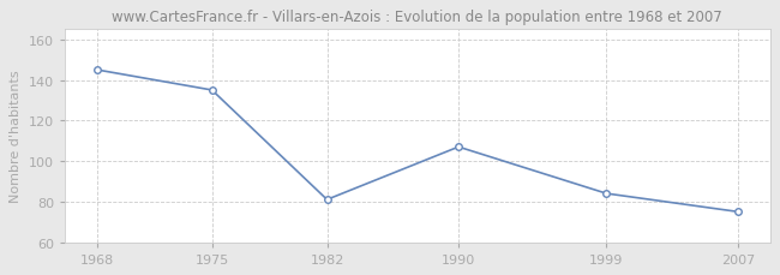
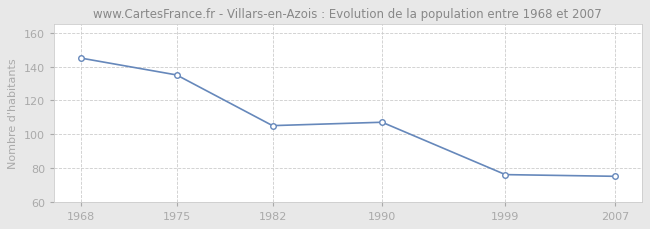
1982: 81 -> 105
1999: 84 -> 76
